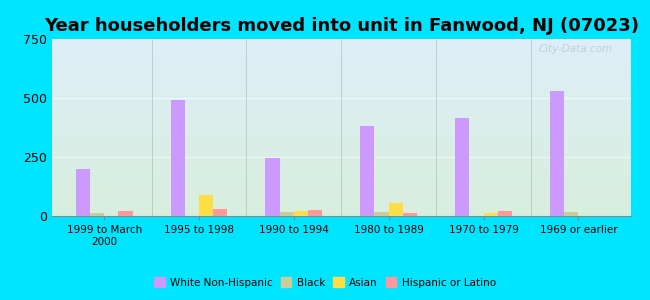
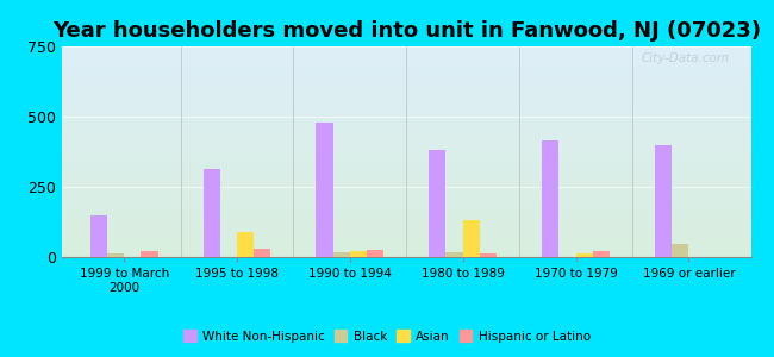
White Non-Hispanic/1999 to March 2000: 200 -> 150
White Non-Hispanic/1995 to 1998: 490 -> 315
White Non-Hispanic/1990 to 1994: 245 -> 480
Asian/1980 to 1989: 55 -> 130
White Non-Hispanic/1969 or earlier: 530 -> 400
Black/1969 or earlier: 18 -> 45
